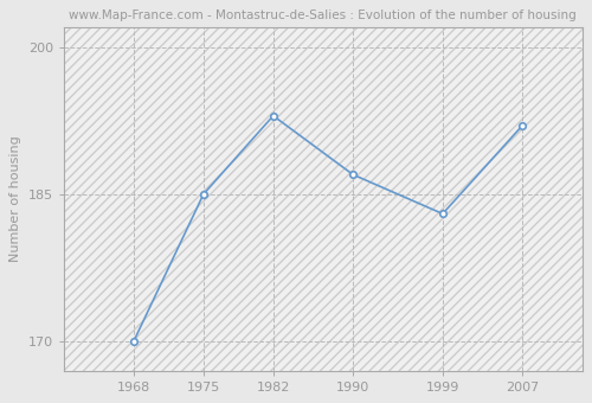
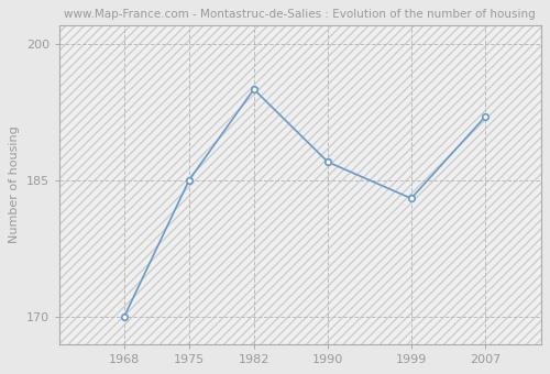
1982: 193 -> 195
